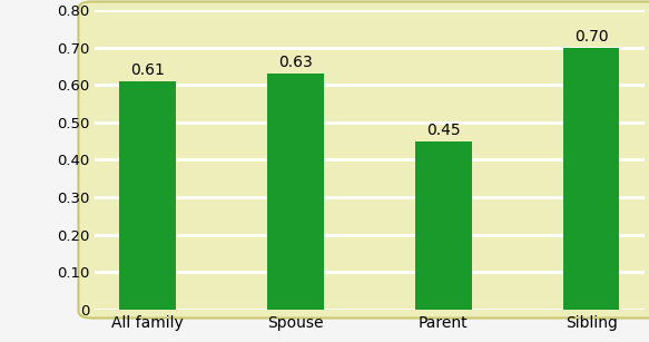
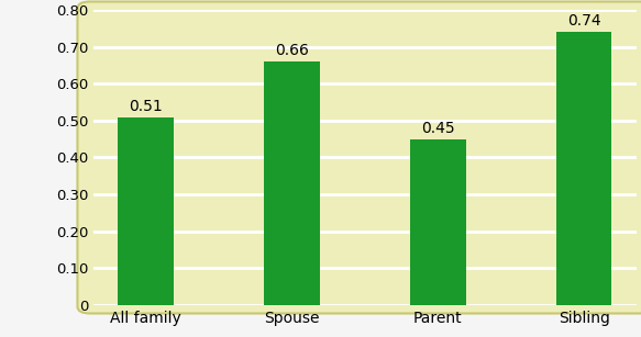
All family: 0.61 -> 0.51
Spouse: 0.63 -> 0.66
Sibling: 0.70 -> 0.74
